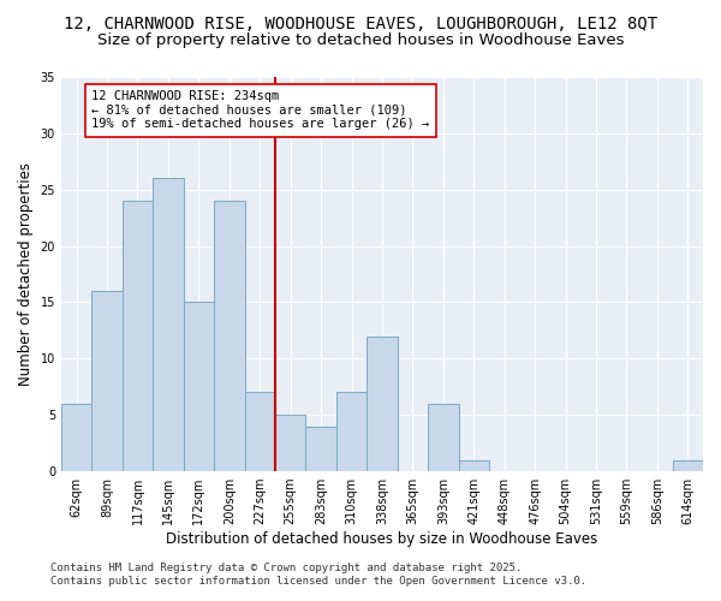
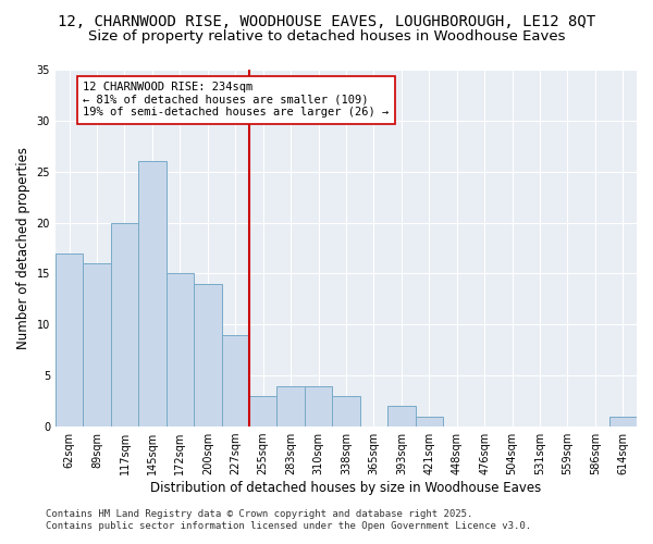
62sqm: 6 -> 17
117sqm: 24 -> 20
200sqm: 24 -> 14
227sqm: 7 -> 9
255sqm: 5 -> 3
310sqm: 7 -> 4
338sqm: 12 -> 3
393sqm: 6 -> 2
